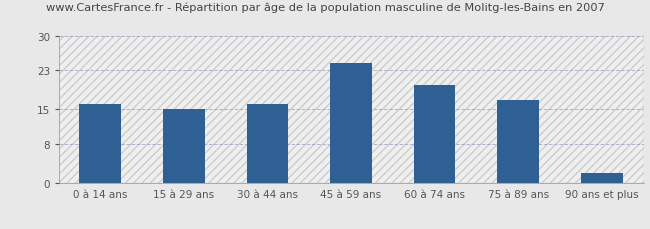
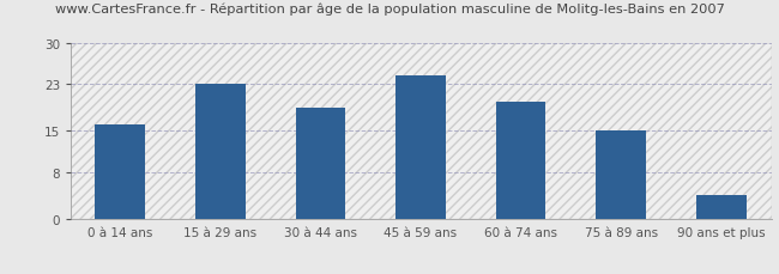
15 à 29 ans: 15.0 -> 23.0
30 à 44 ans: 16.0 -> 19.0
75 à 89 ans: 17.0 -> 15.0
90 ans et plus: 2.0 -> 4.0
